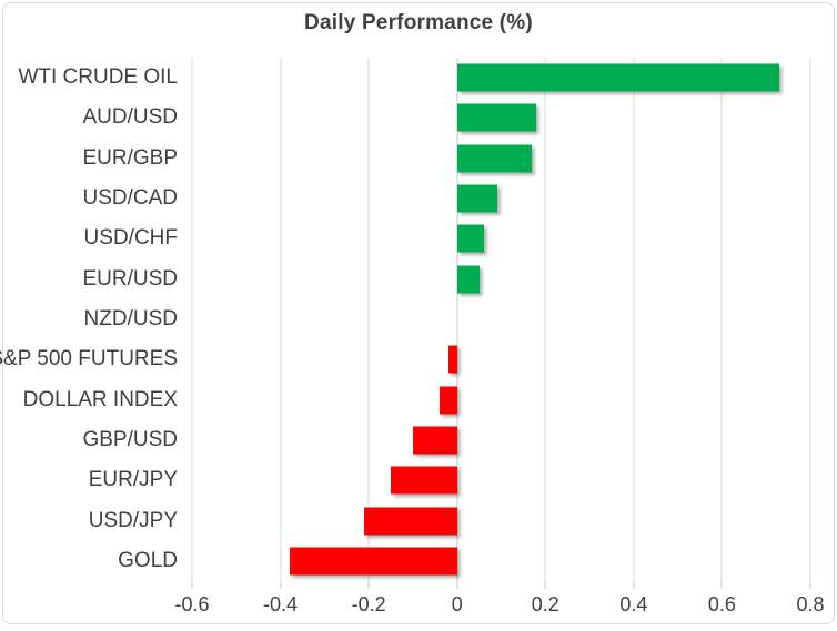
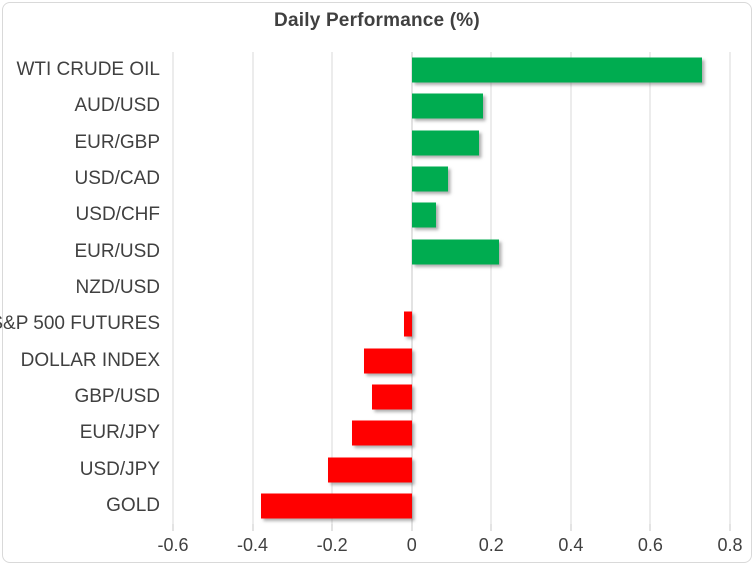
EUR/USD: 0.05 -> 0.22
DOLLAR INDEX: -0.04 -> -0.12
